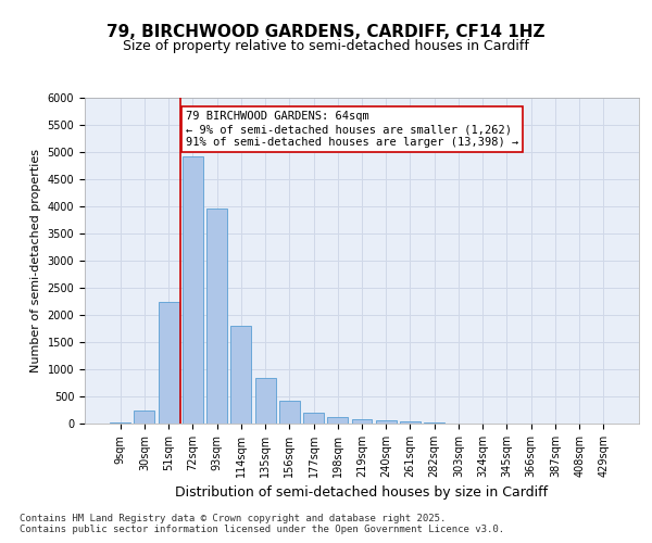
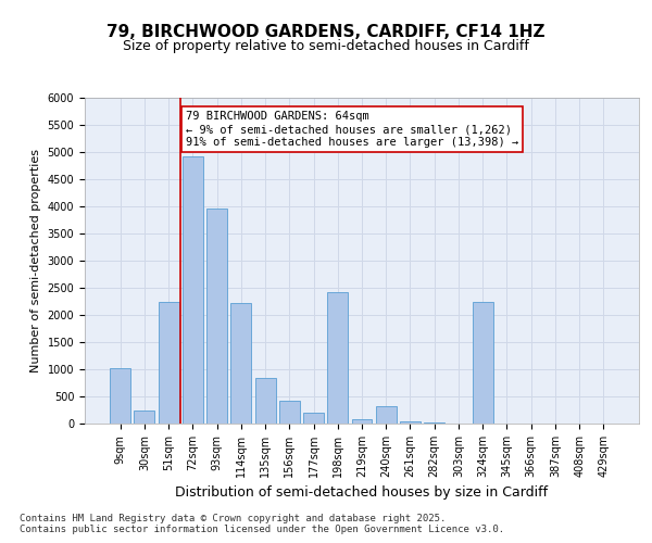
9sqm: 30 -> 1020
114sqm: 1800 -> 2220
198sqm: 130 -> 2420
240sqm: 60 -> 320
324sqm: 0 -> 2240
